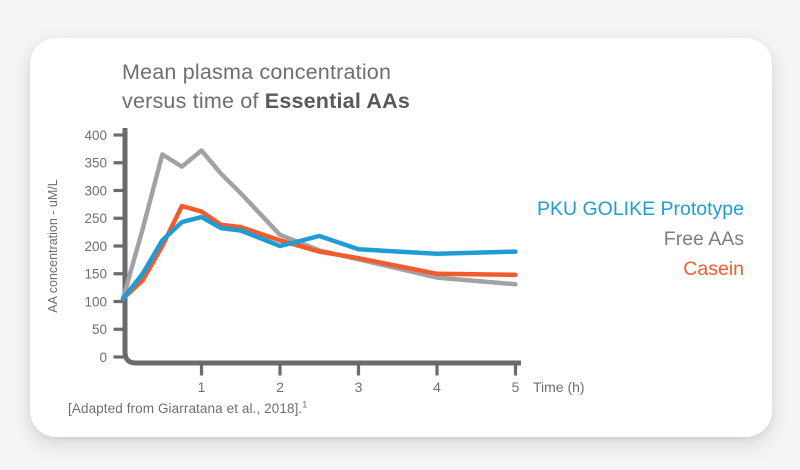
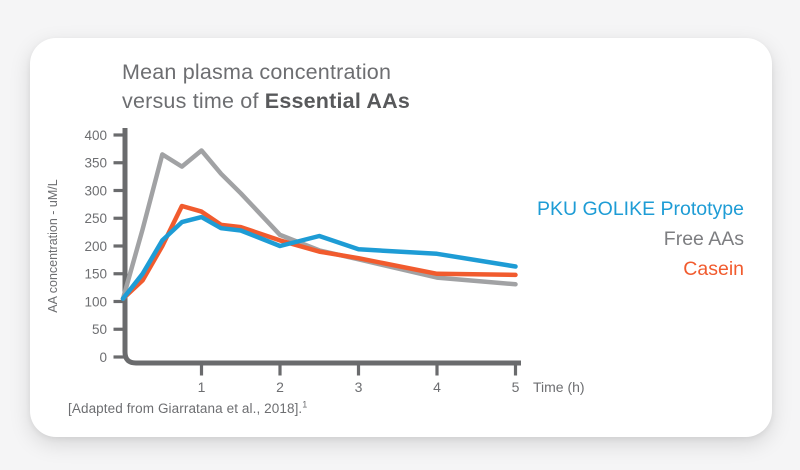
PKU GOLIKE Prototype/5: 190 -> 160
